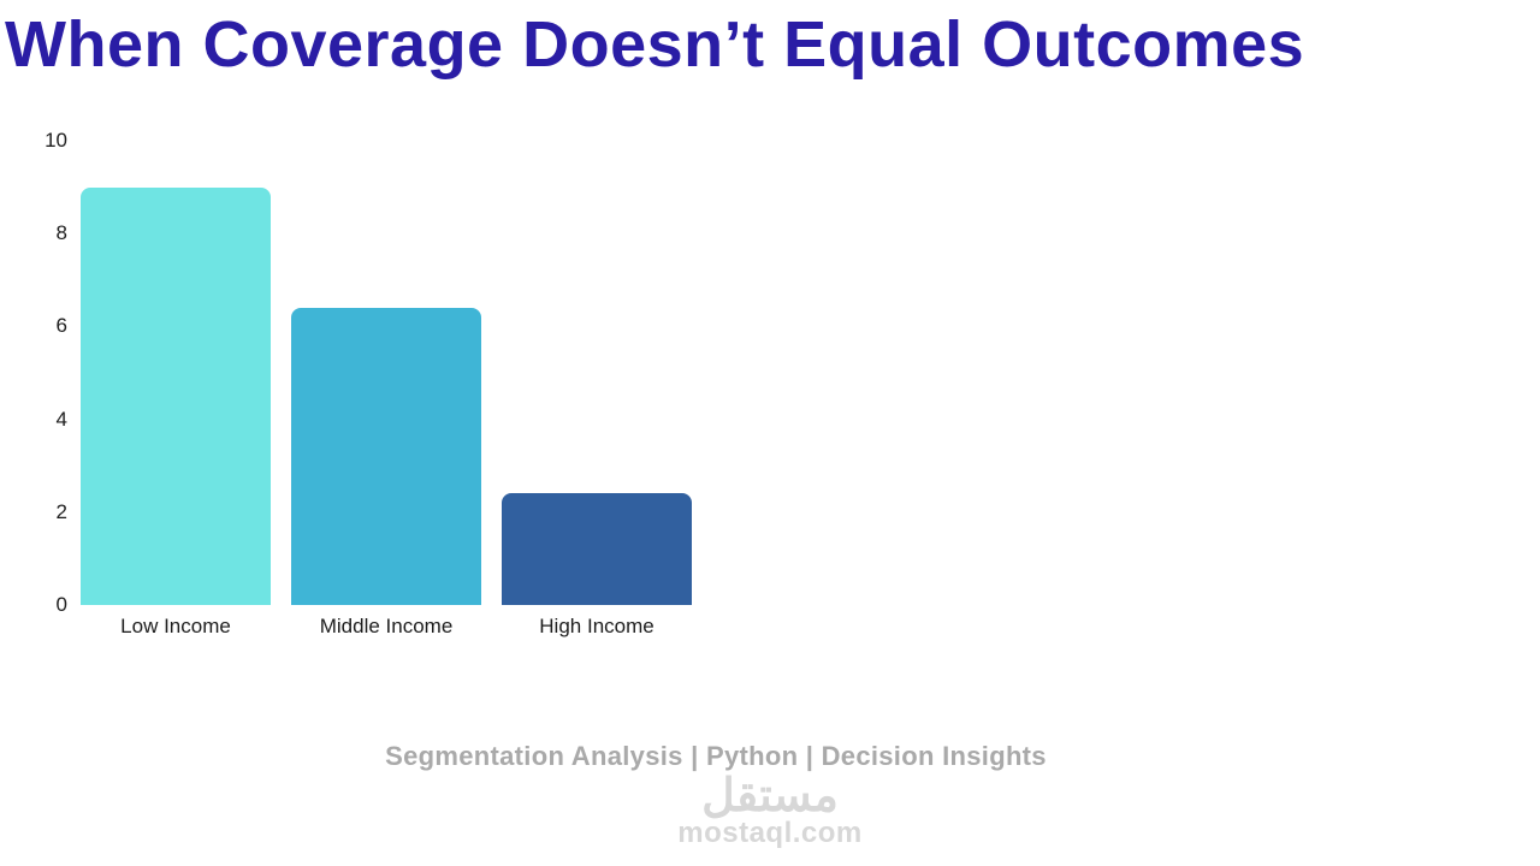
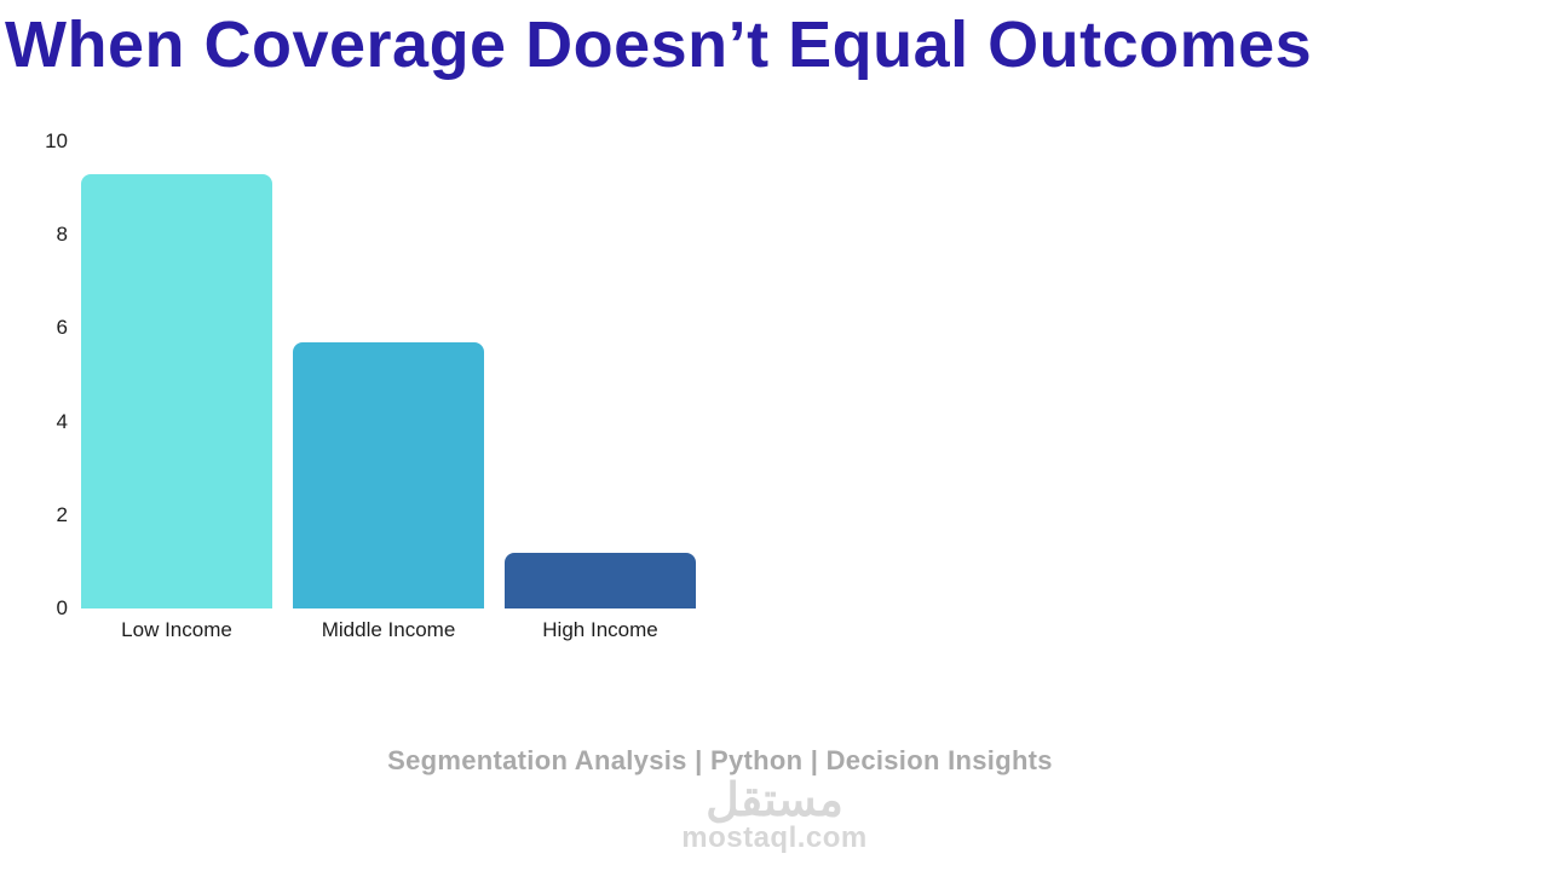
Low Income: 9.0 -> 9.3
Middle Income: 6.4 -> 5.7
High Income: 2.4 -> 1.2
